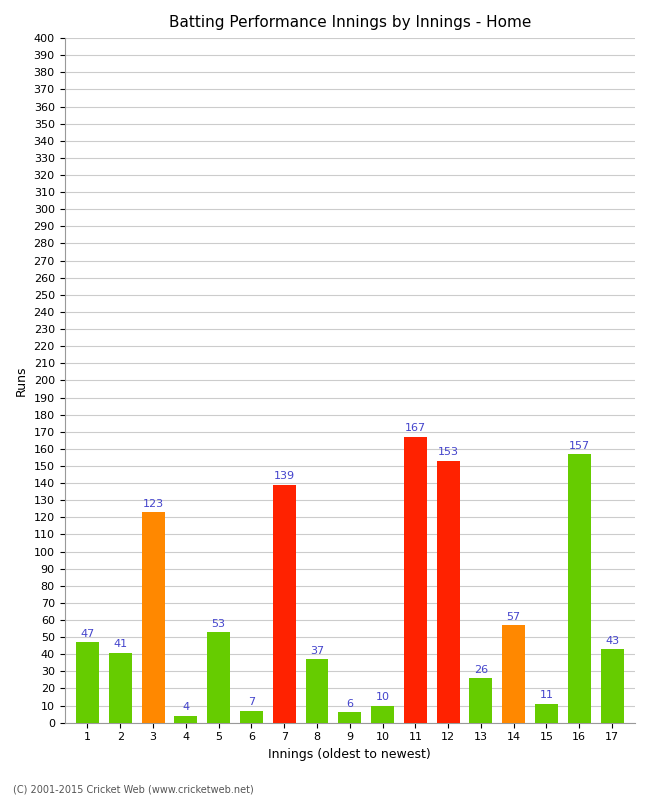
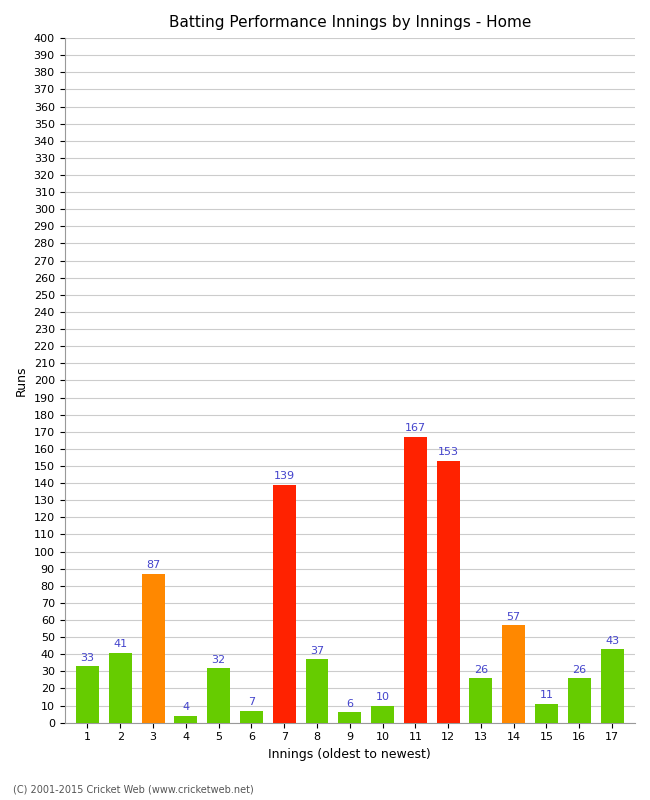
1: 47 -> 33
3: 123 -> 87
5: 53 -> 32
16: 157 -> 26
